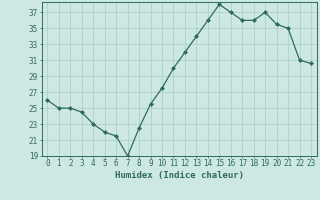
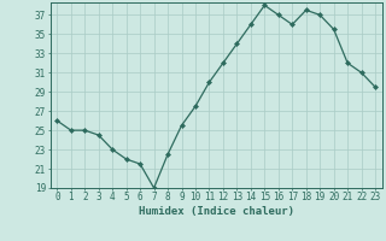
18: 36.0 -> 37.5
21: 35.0 -> 32.0
23: 30.6 -> 29.5
